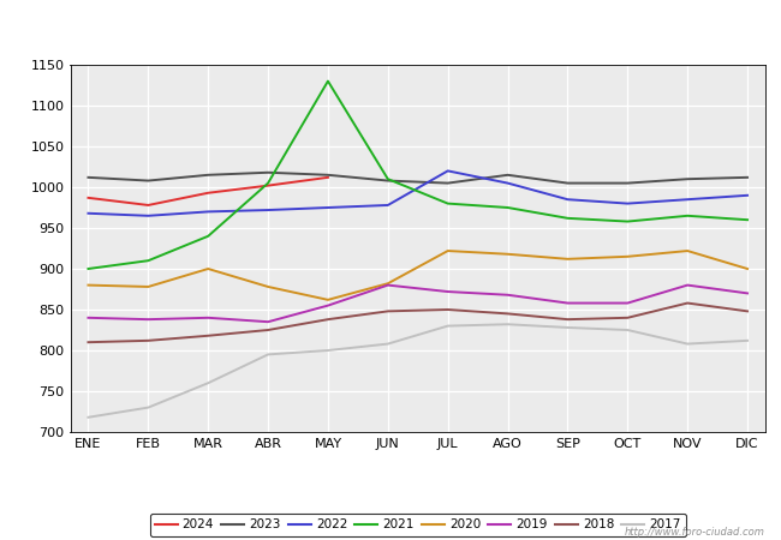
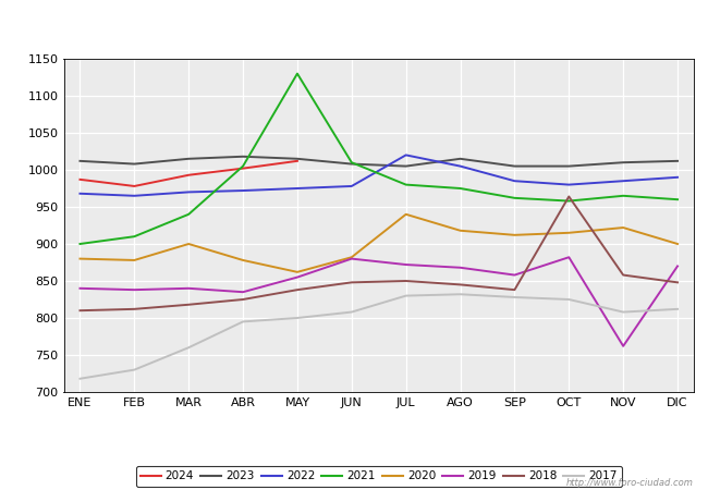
2020/JUL: 922 -> 940
2019/OCT: 858 -> 882
2018/OCT: 840 -> 964
2019/NOV: 880 -> 762
